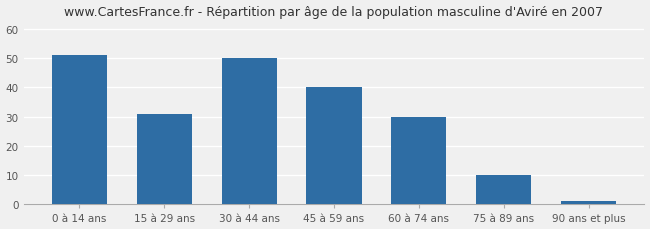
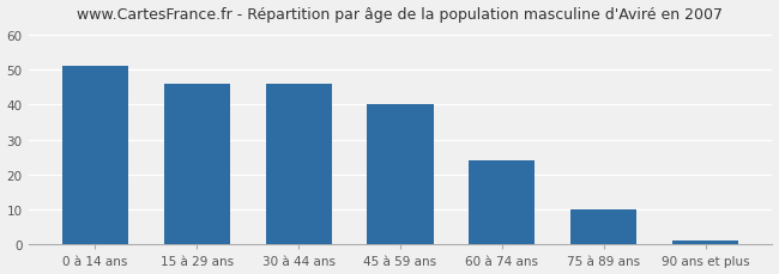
15 à 29 ans: 31 -> 46
30 à 44 ans: 50 -> 46
60 à 74 ans: 30 -> 24
